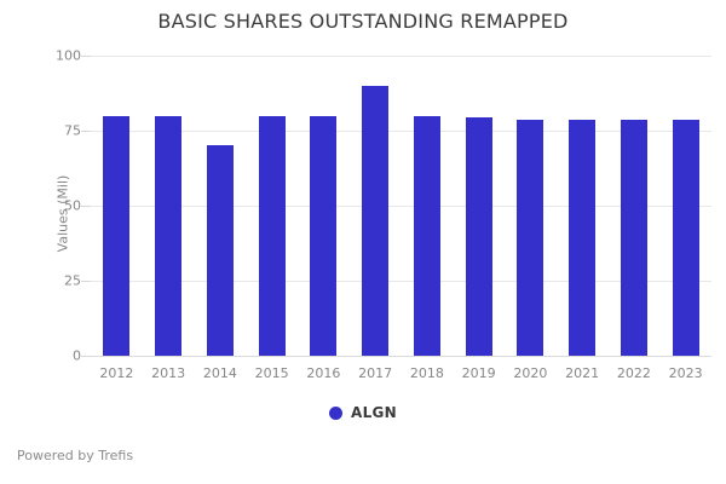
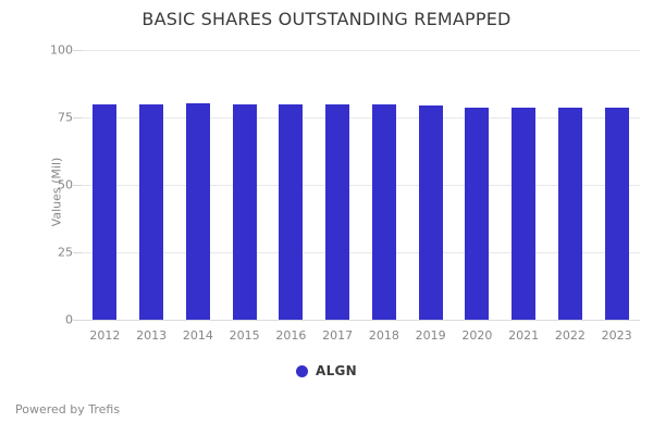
2014: 70 -> 80
2017: 90 -> 80
